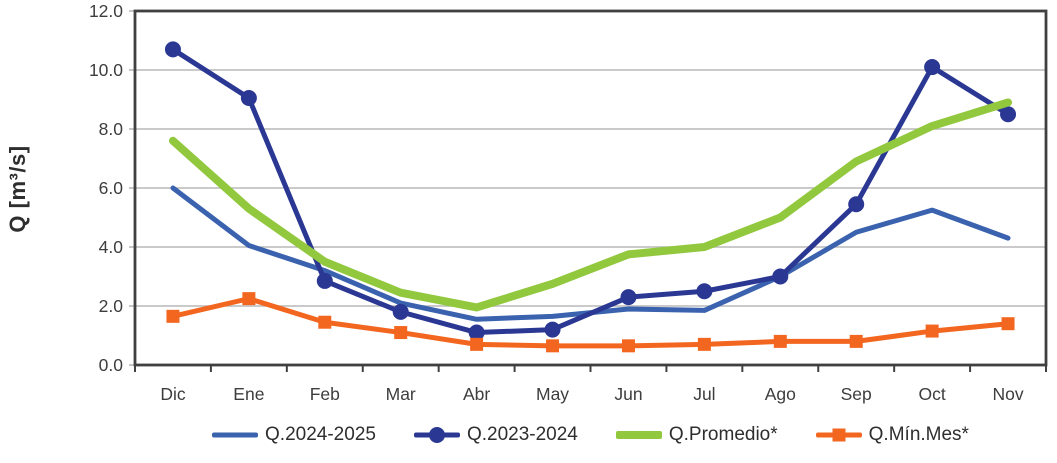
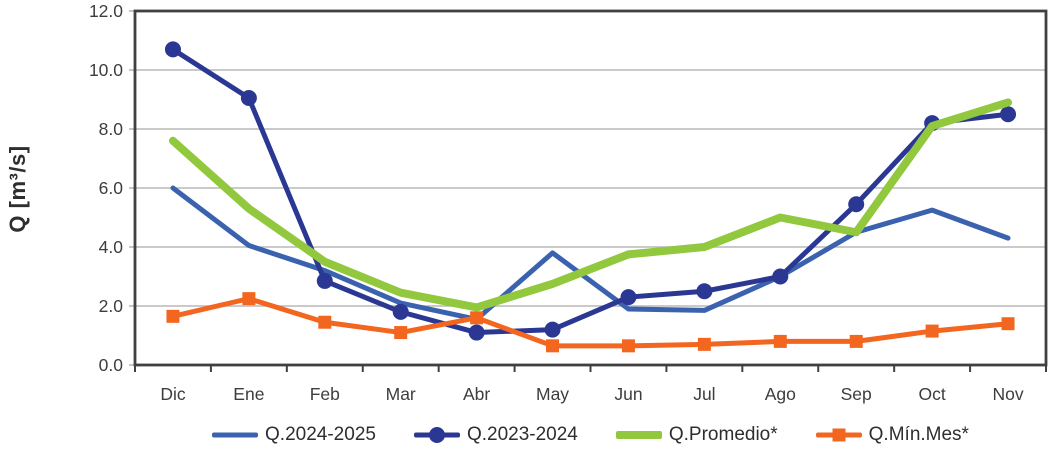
Q.Mín.Mes*/Abr: 0.7 -> 1.6
Q.2024-2025/May: 1.6 -> 3.8
Q.Promedio*/Sep: 6.9 -> 4.5
Q.2023-2024/Oct: 10.1 -> 8.2
